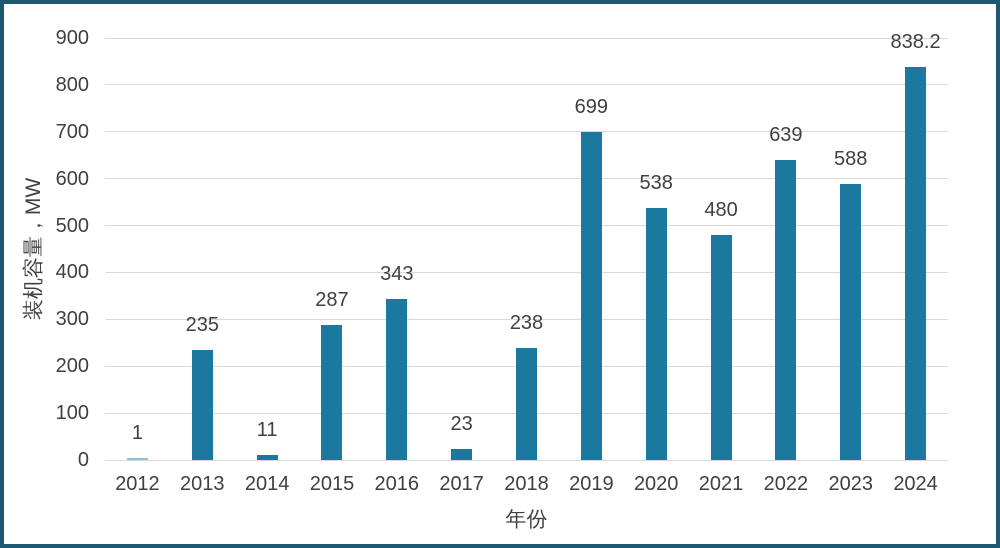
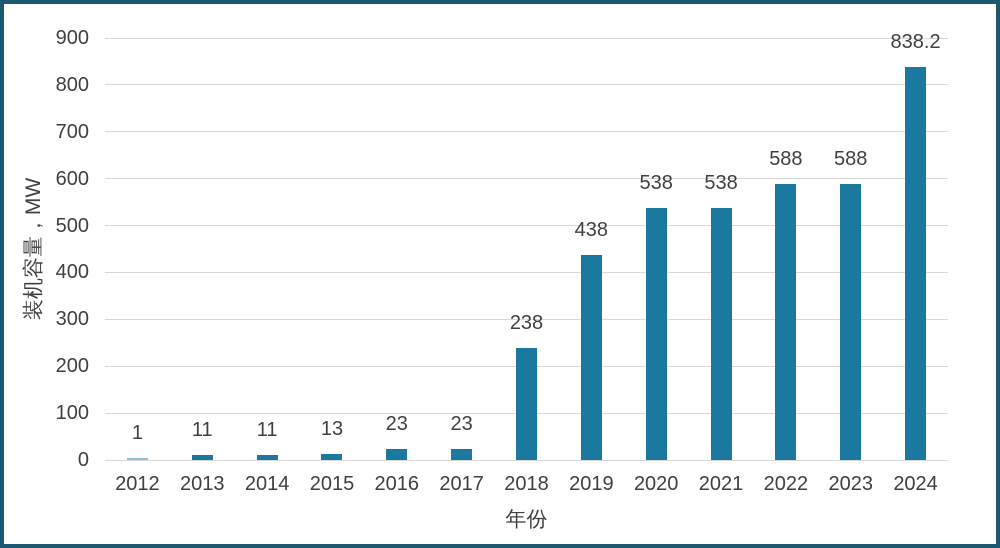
2013: 235 -> 11
2015: 287 -> 13
2016: 343 -> 23
2019: 699 -> 438
2021: 480 -> 538
2022: 639 -> 588
